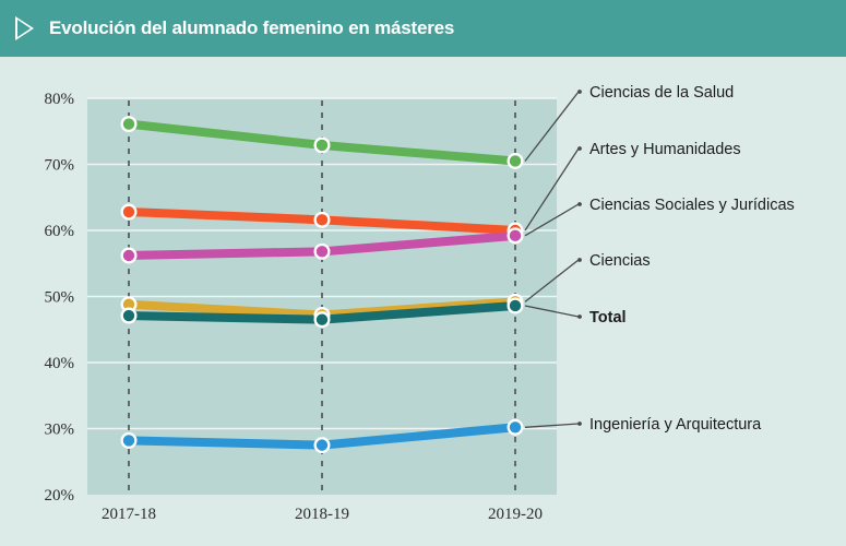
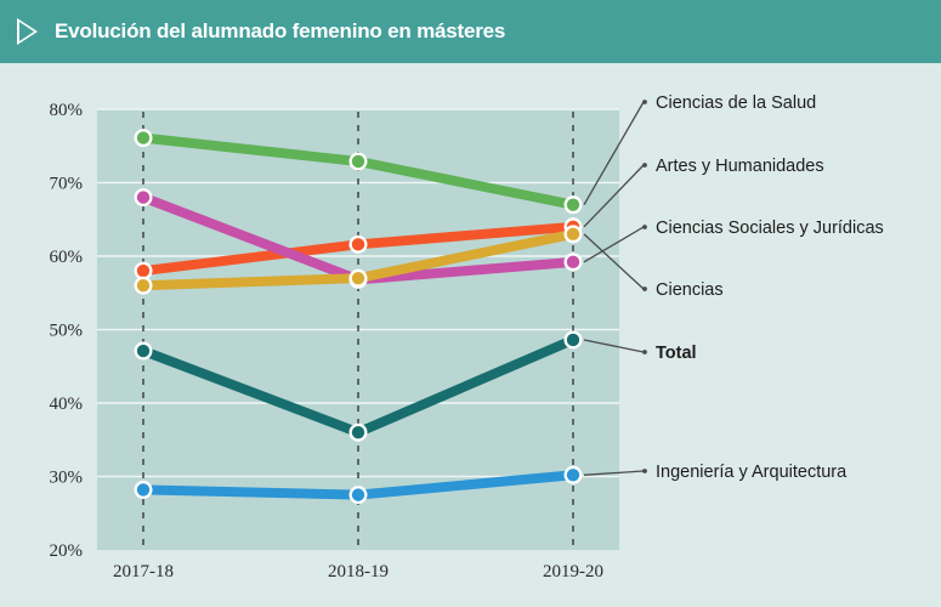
Artes y Humanidades/2017-18: 63% -> 58%
Ciencias Sociales y Jurídicas/2017-18: 56% -> 68%
Ciencias/2017-18: 49% -> 56%
Ciencias/2018-19: 47% -> 57%
Total/2018-19: 46% -> 36%
Ciencias de la Salud/2019-20: 70% -> 67%
Artes y Humanidades/2019-20: 60% -> 64%
Ciencias/2019-20: 49% -> 63%
